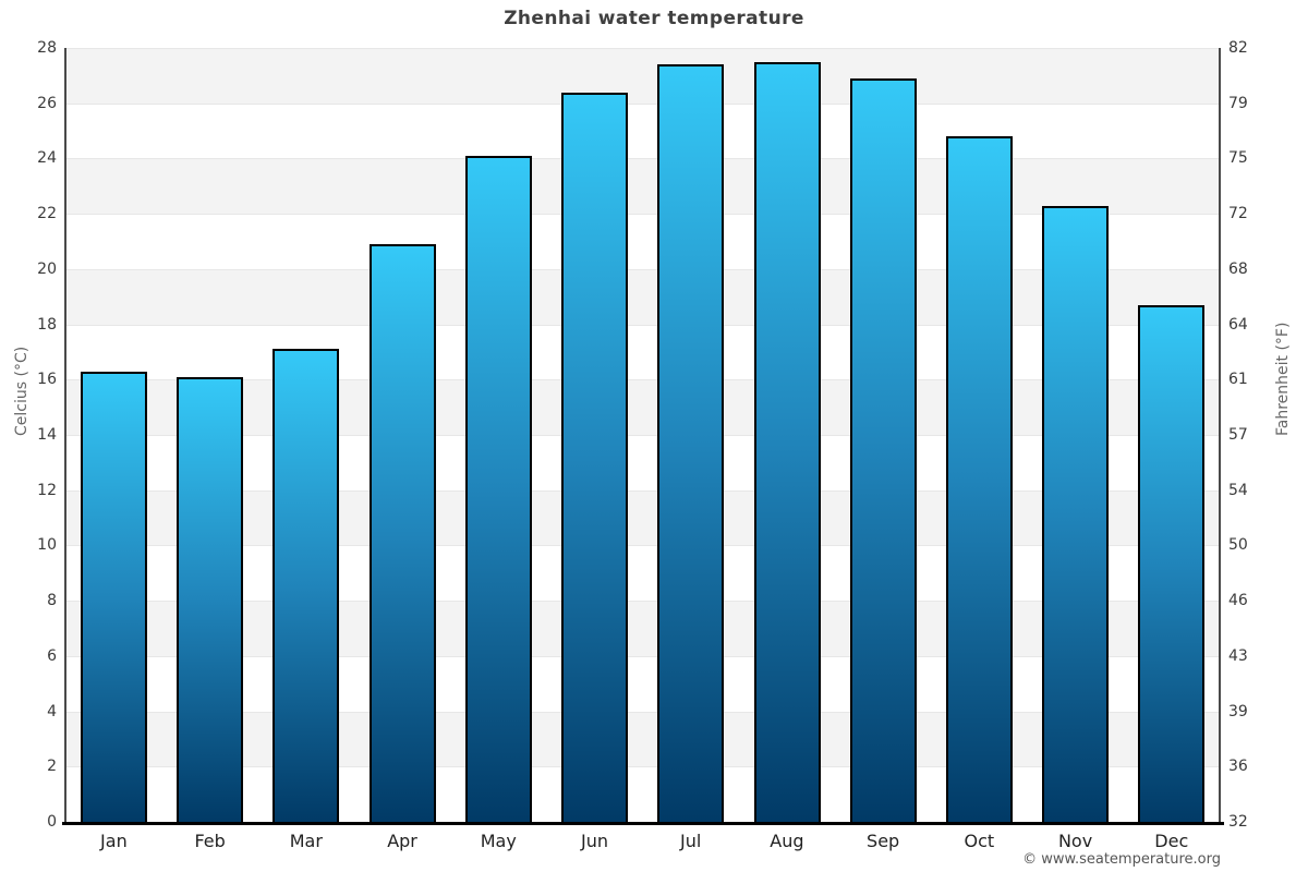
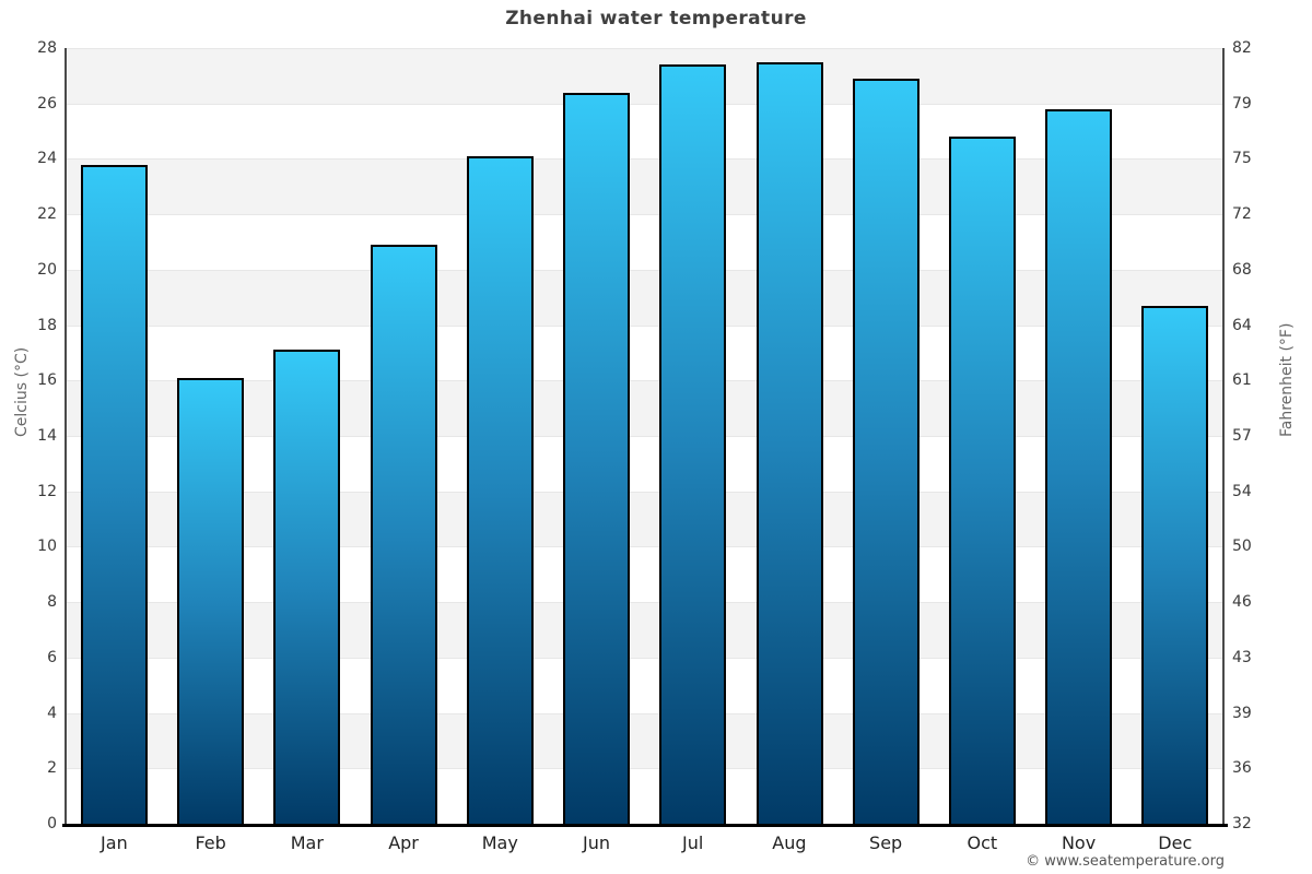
Jan: 16.3 -> 23.8
Nov: 22.3 -> 25.8
